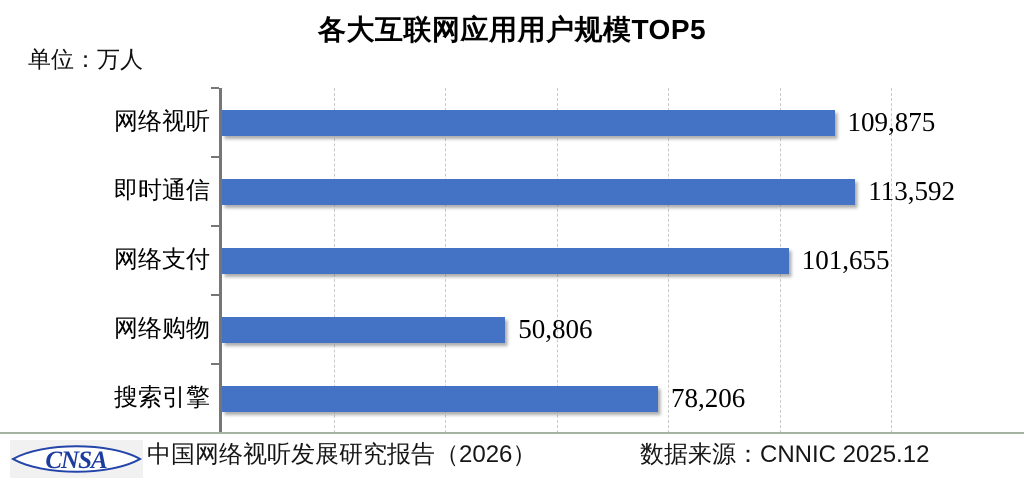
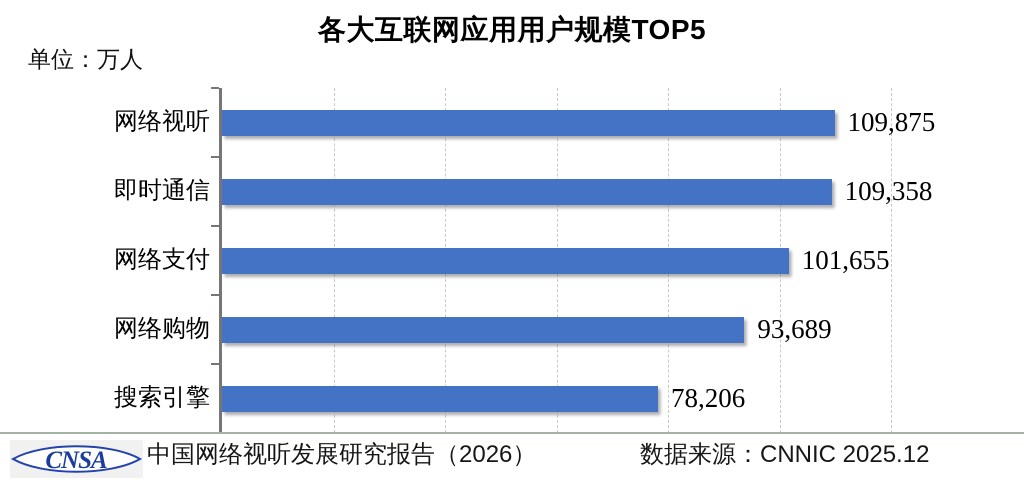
即时通信: 113,592 -> 109,358
网络购物: 50,806 -> 93,689
